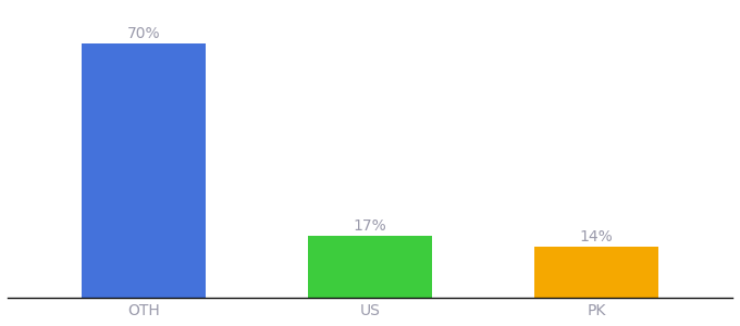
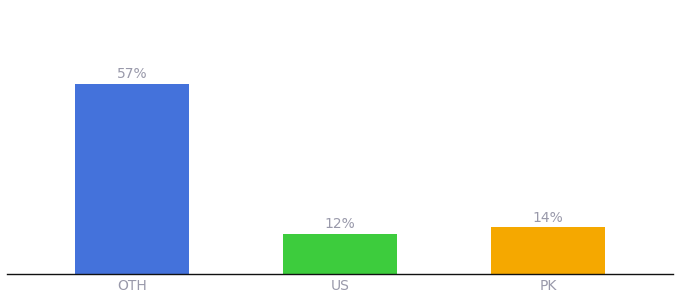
OTH: 70% -> 57%
US: 17% -> 12%
